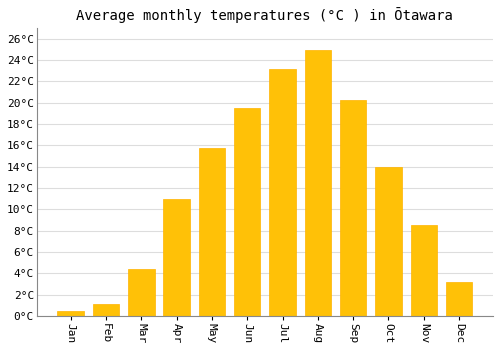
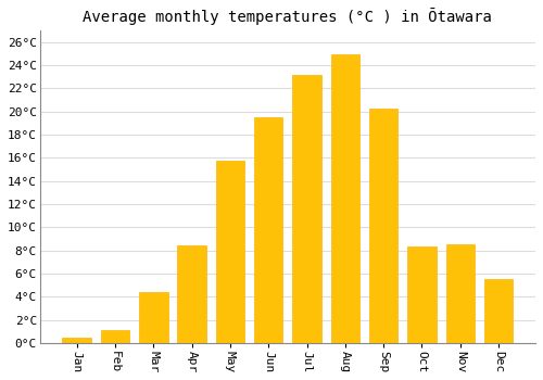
Apr: 11.0°C -> 8.4°C
Oct: 14.0°C -> 8.3°C
Dec: 3.2°C -> 5.5°C
